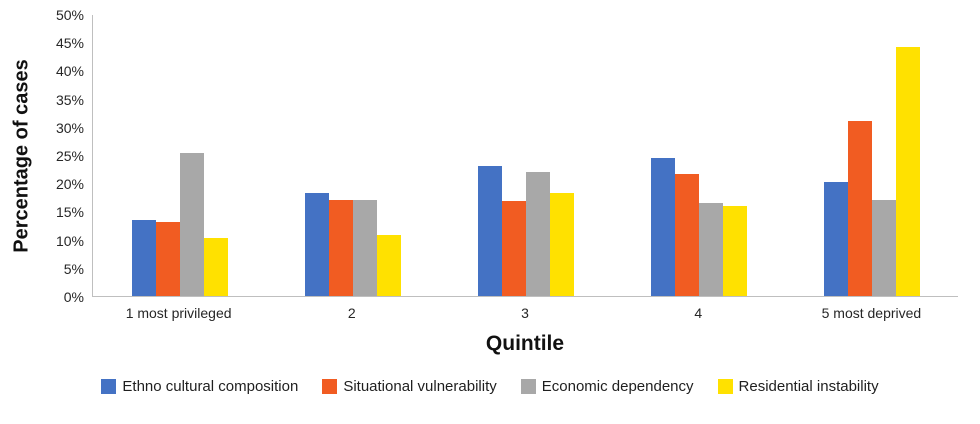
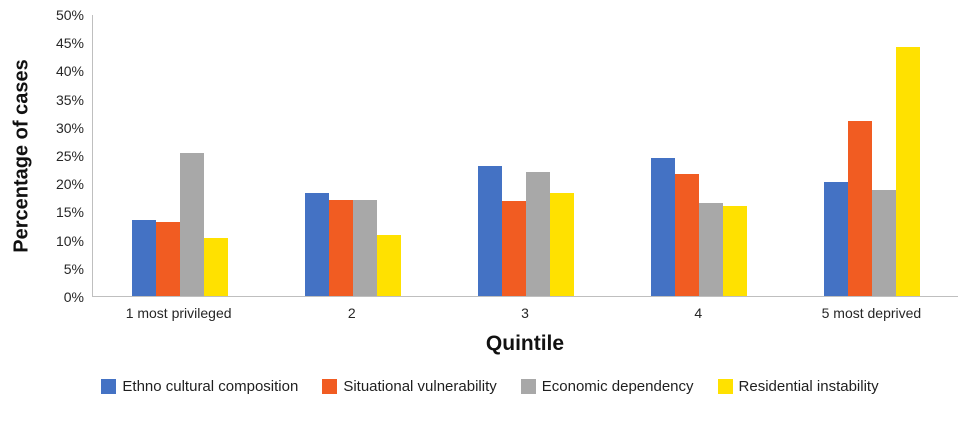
Economic dependency/5 most deprived: 17% -> 19%
